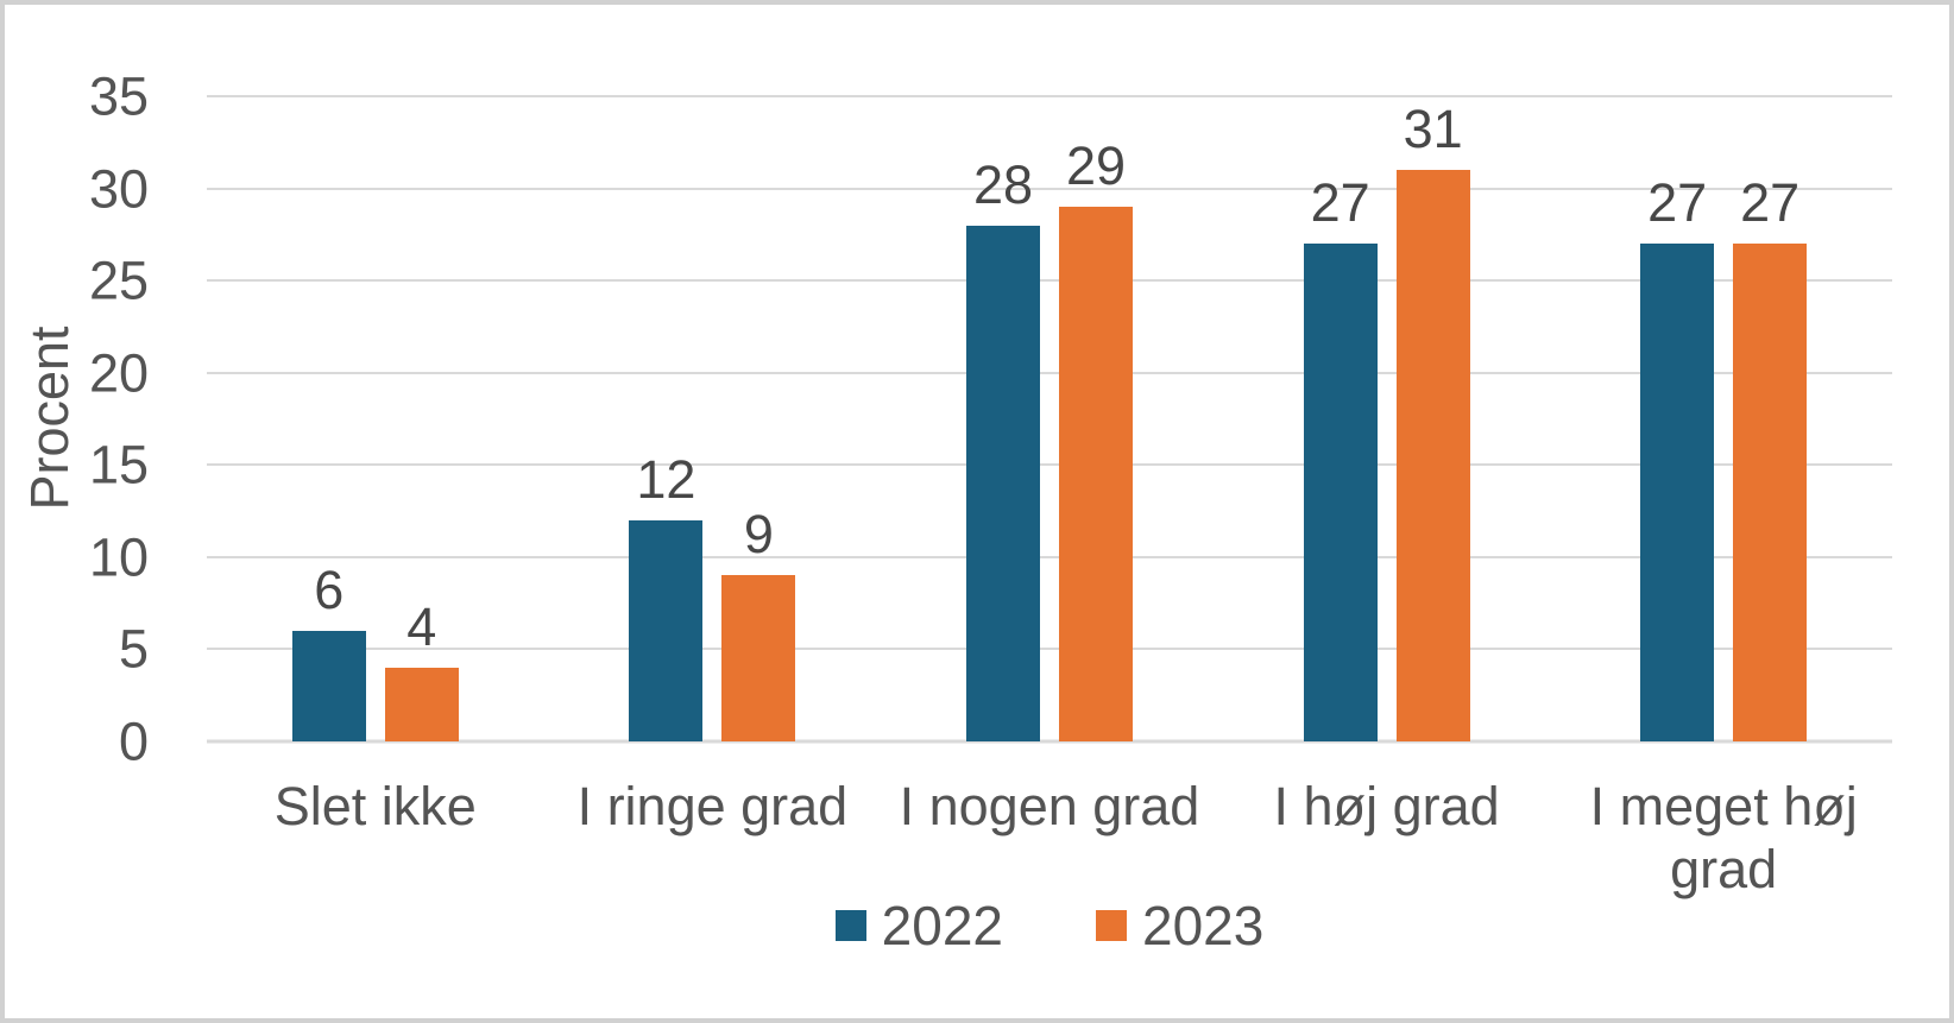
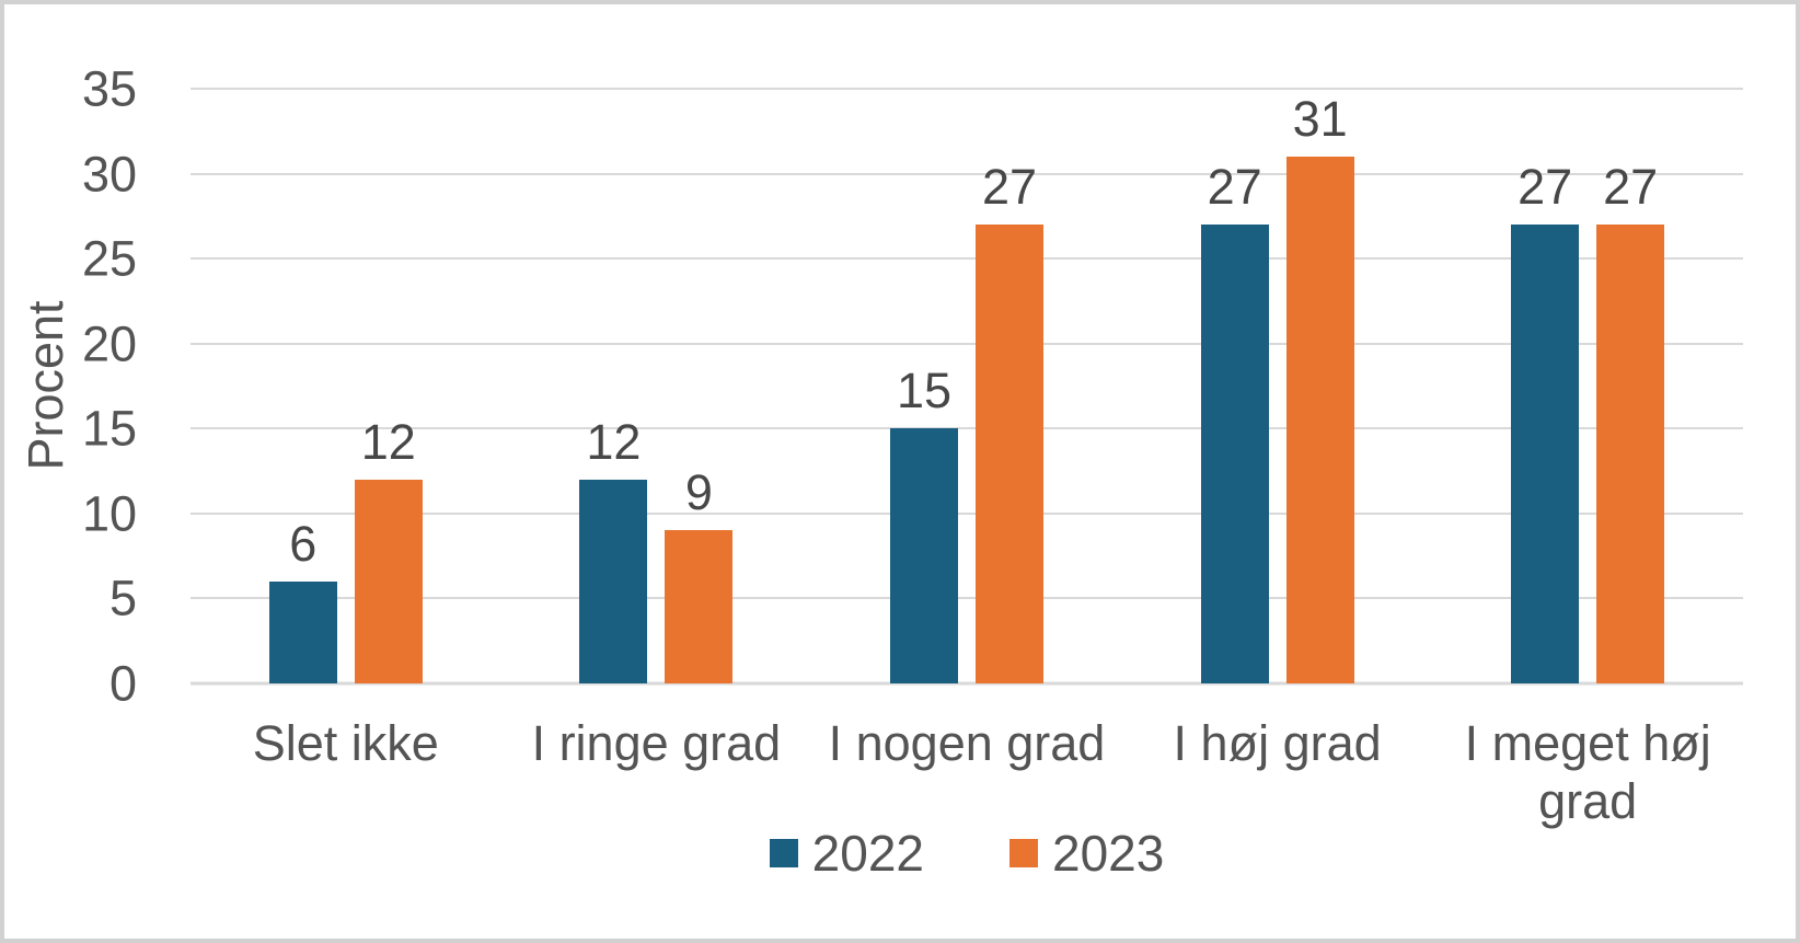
2023/Slet ikke: 4 -> 12
2022/I nogen grad: 28 -> 15
2023/I nogen grad: 29 -> 27
